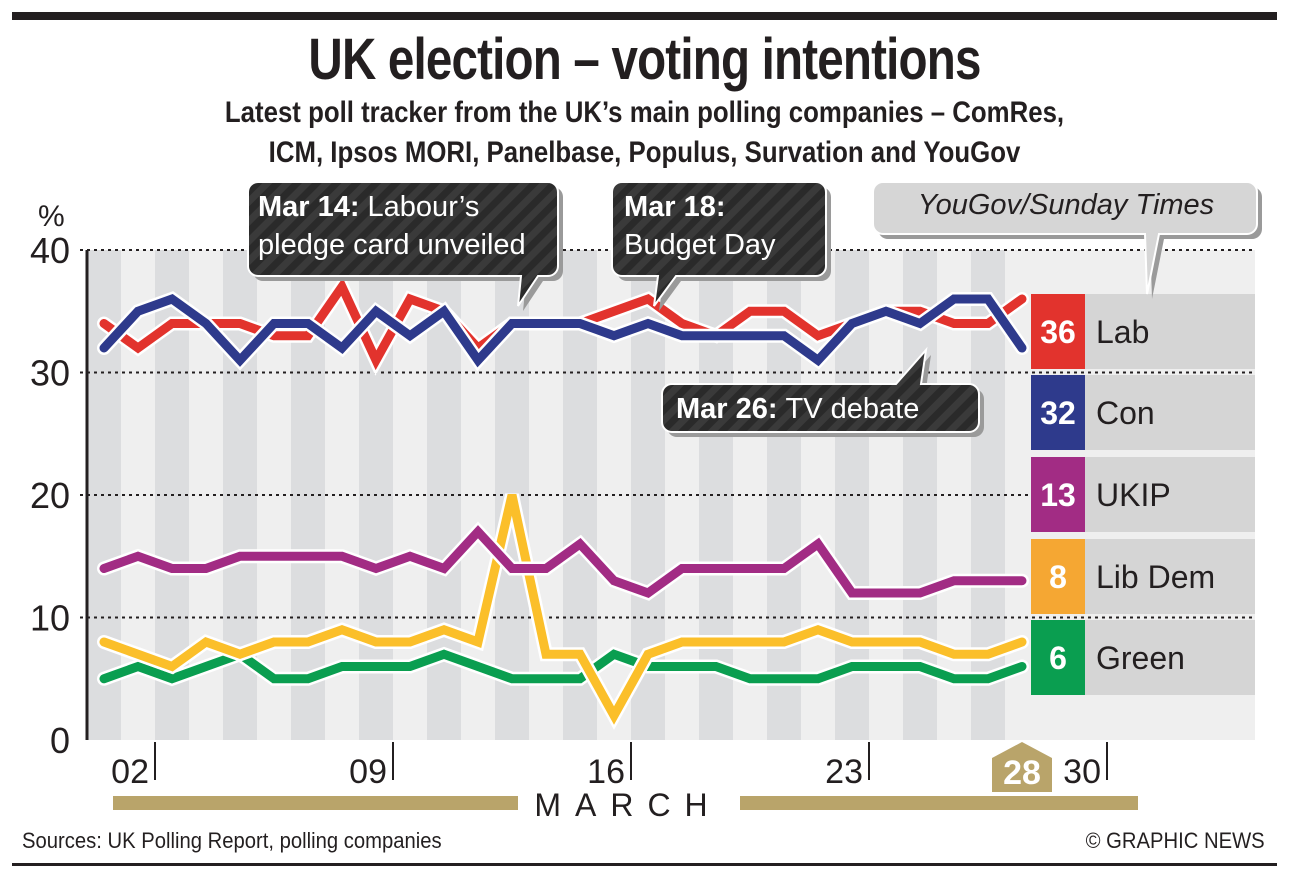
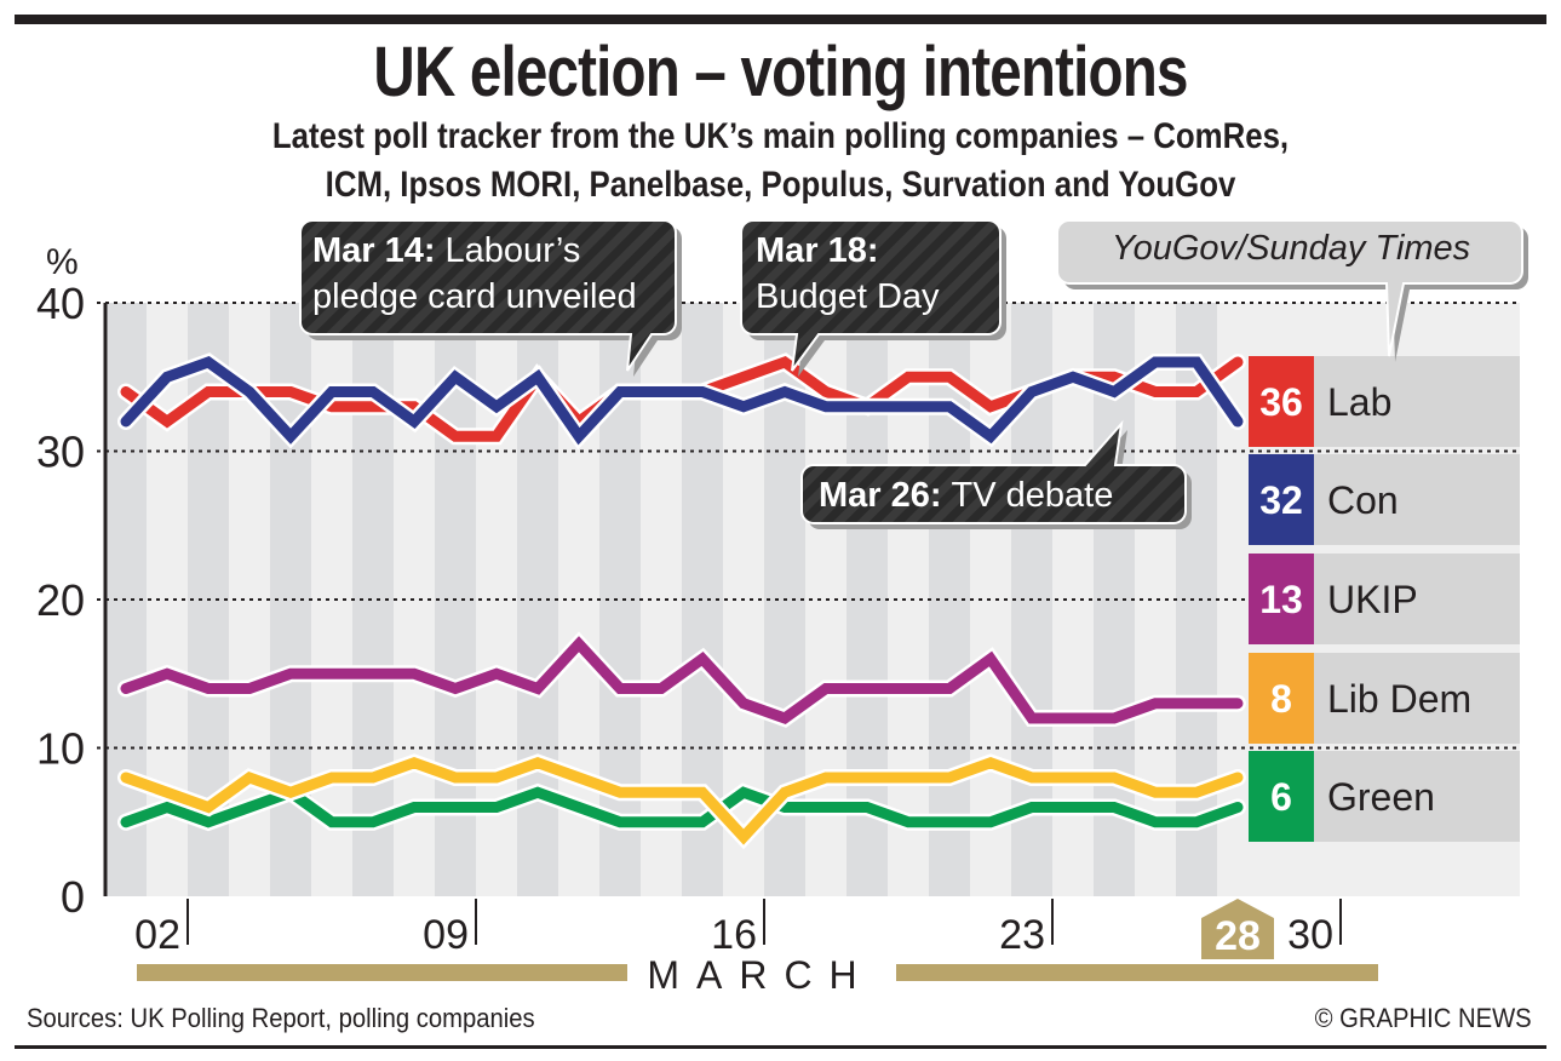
Lab/8: 37 -> 33
Lab/10: 36 -> 31
Lib Dem/13: 20 -> 7
Lib Dem/16: 2 -> 4
